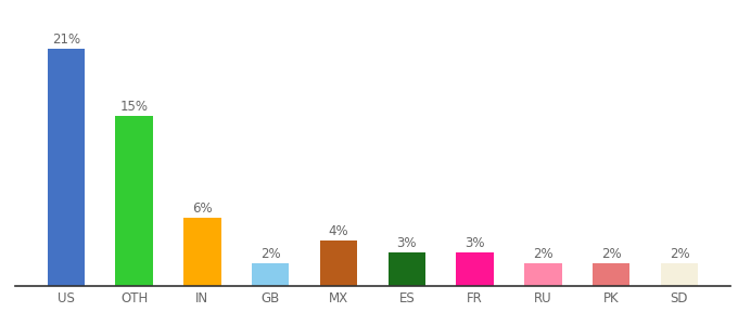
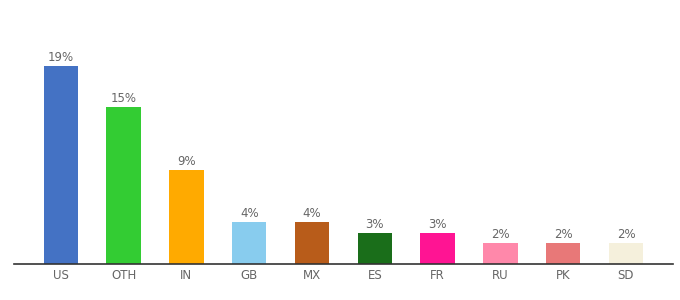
US: 21% -> 19%
IN: 6% -> 9%
GB: 2% -> 4%
